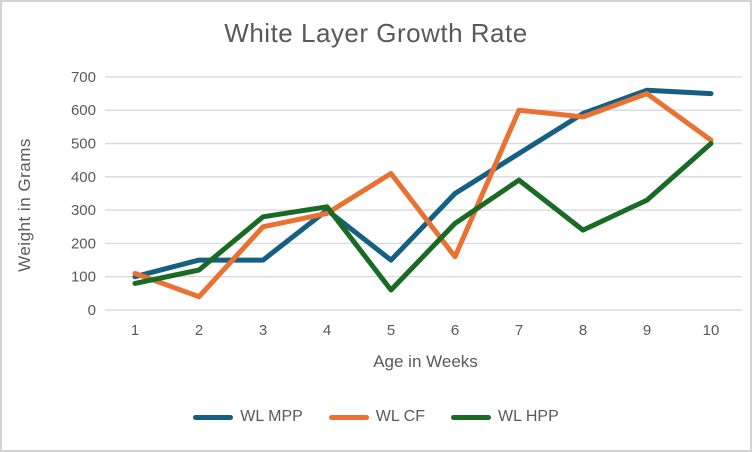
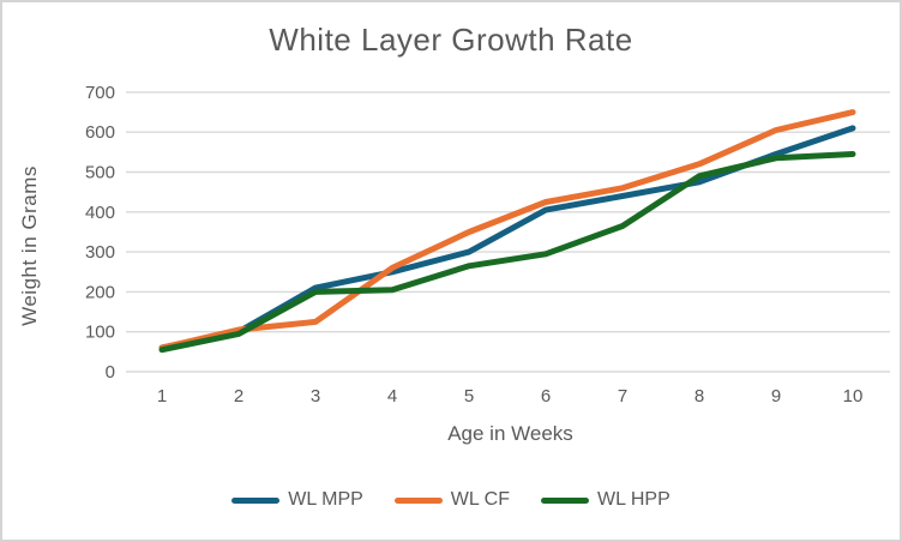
WL MPP/1: 100 -> 60
WL CF/1: 110 -> 60
WL HPP/1: 80 -> 60
WL MPP/2: 150 -> 100
WL CF/2: 40 -> 100
WL HPP/2: 120 -> 100
WL MPP/3: 150 -> 210
WL CF/3: 250 -> 120
WL HPP/3: 280 -> 200
WL MPP/4: 300 -> 250
WL CF/4: 290 -> 260
WL HPP/4: 310 -> 200
WL MPP/5: 150 -> 300
WL CF/5: 410 -> 350
WL HPP/5: 60 -> 260
WL MPP/6: 350 -> 400
WL CF/6: 160 -> 420
WL HPP/6: 260 -> 300
WL MPP/7: 470 -> 440
WL CF/7: 600 -> 460
WL HPP/7: 390 -> 360
WL MPP/8: 590 -> 480
WL CF/8: 580 -> 520
WL HPP/8: 240 -> 490
WL MPP/9: 660 -> 540
WL CF/9: 650 -> 600
WL HPP/9: 330 -> 540
WL MPP/10: 650 -> 610
WL CF/10: 510 -> 650
WL HPP/10: 500 -> 540
